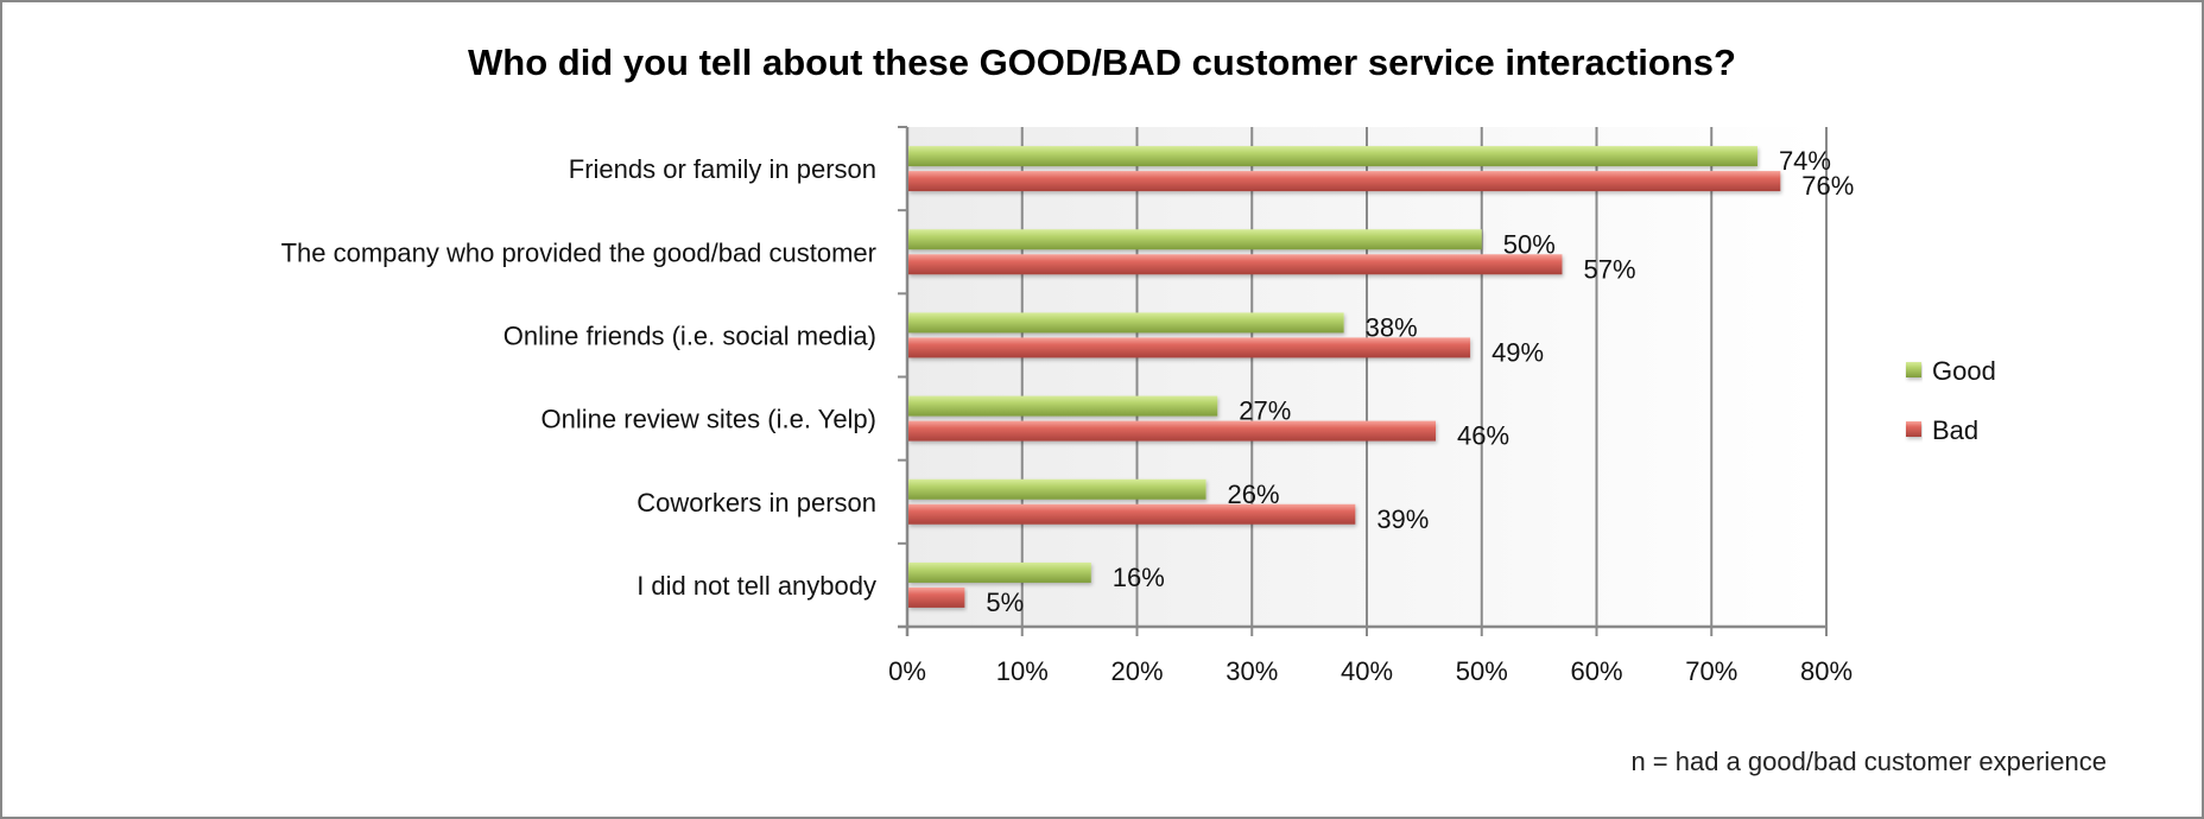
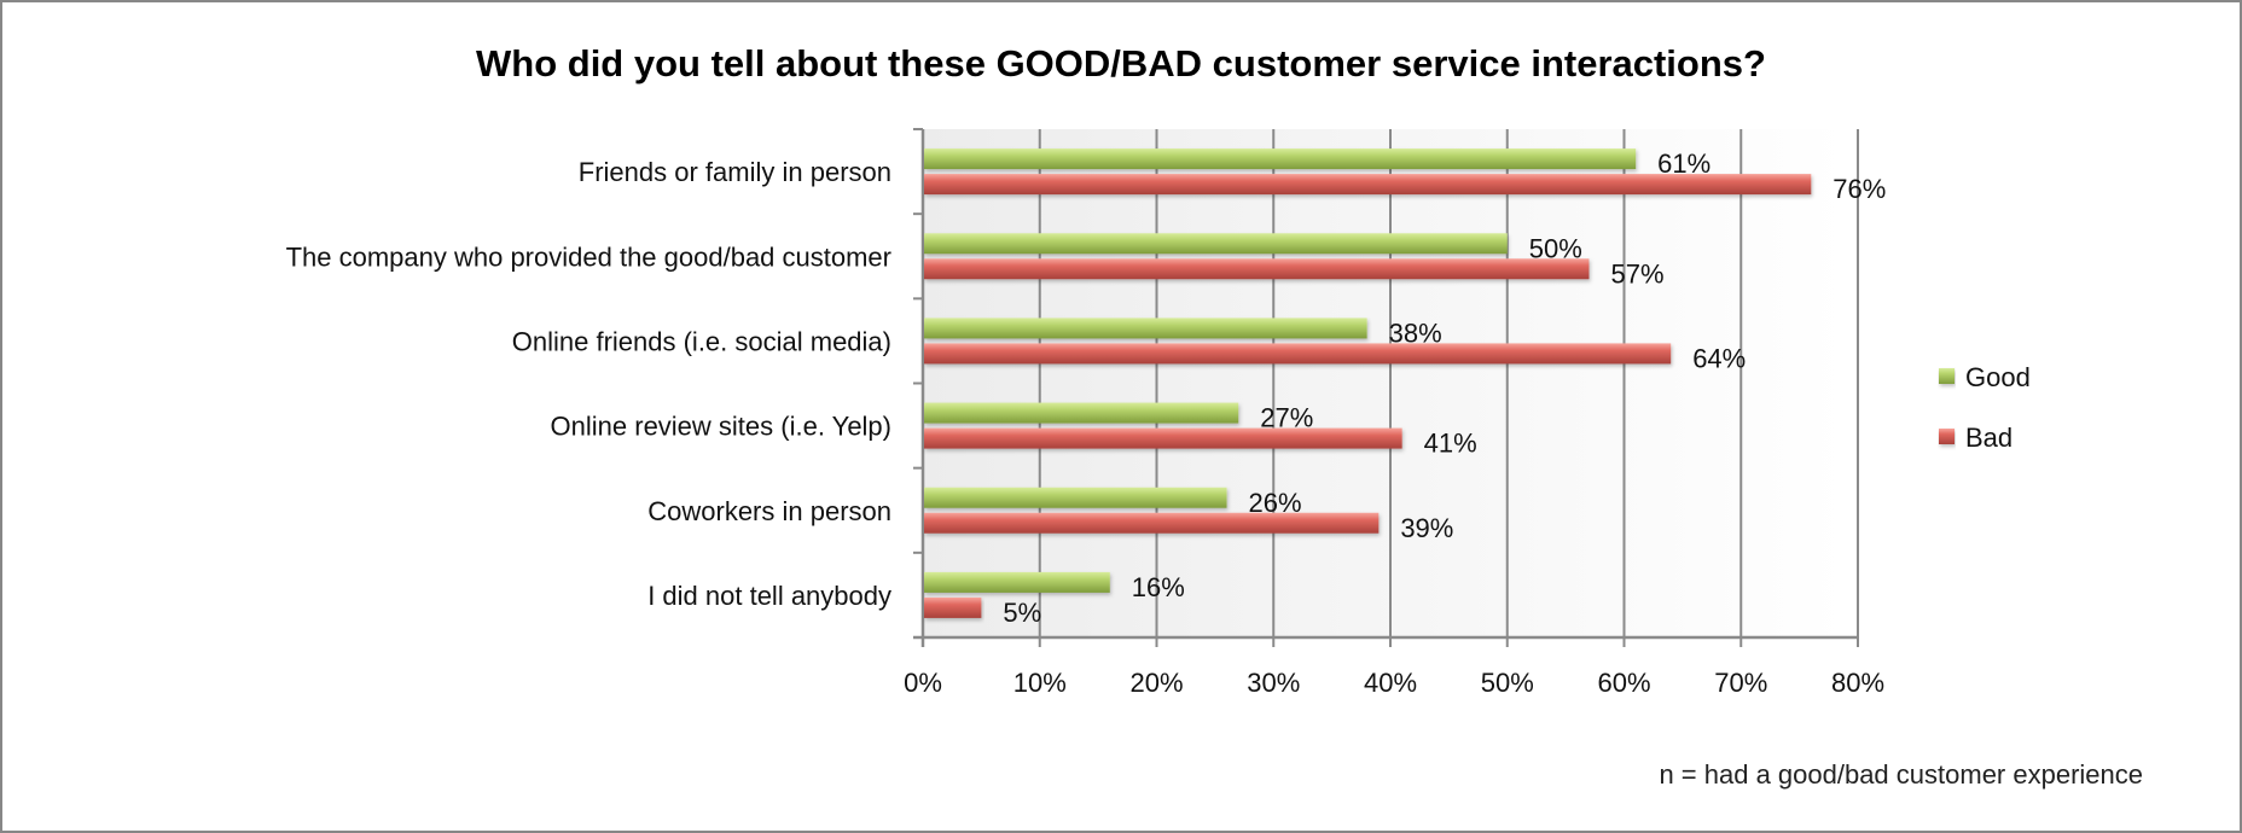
Good/Friends or family in person: 74% -> 61%
Bad/Online friends (i.e. social media): 49% -> 64%
Bad/Online review sites (i.e. Yelp): 46% -> 41%
